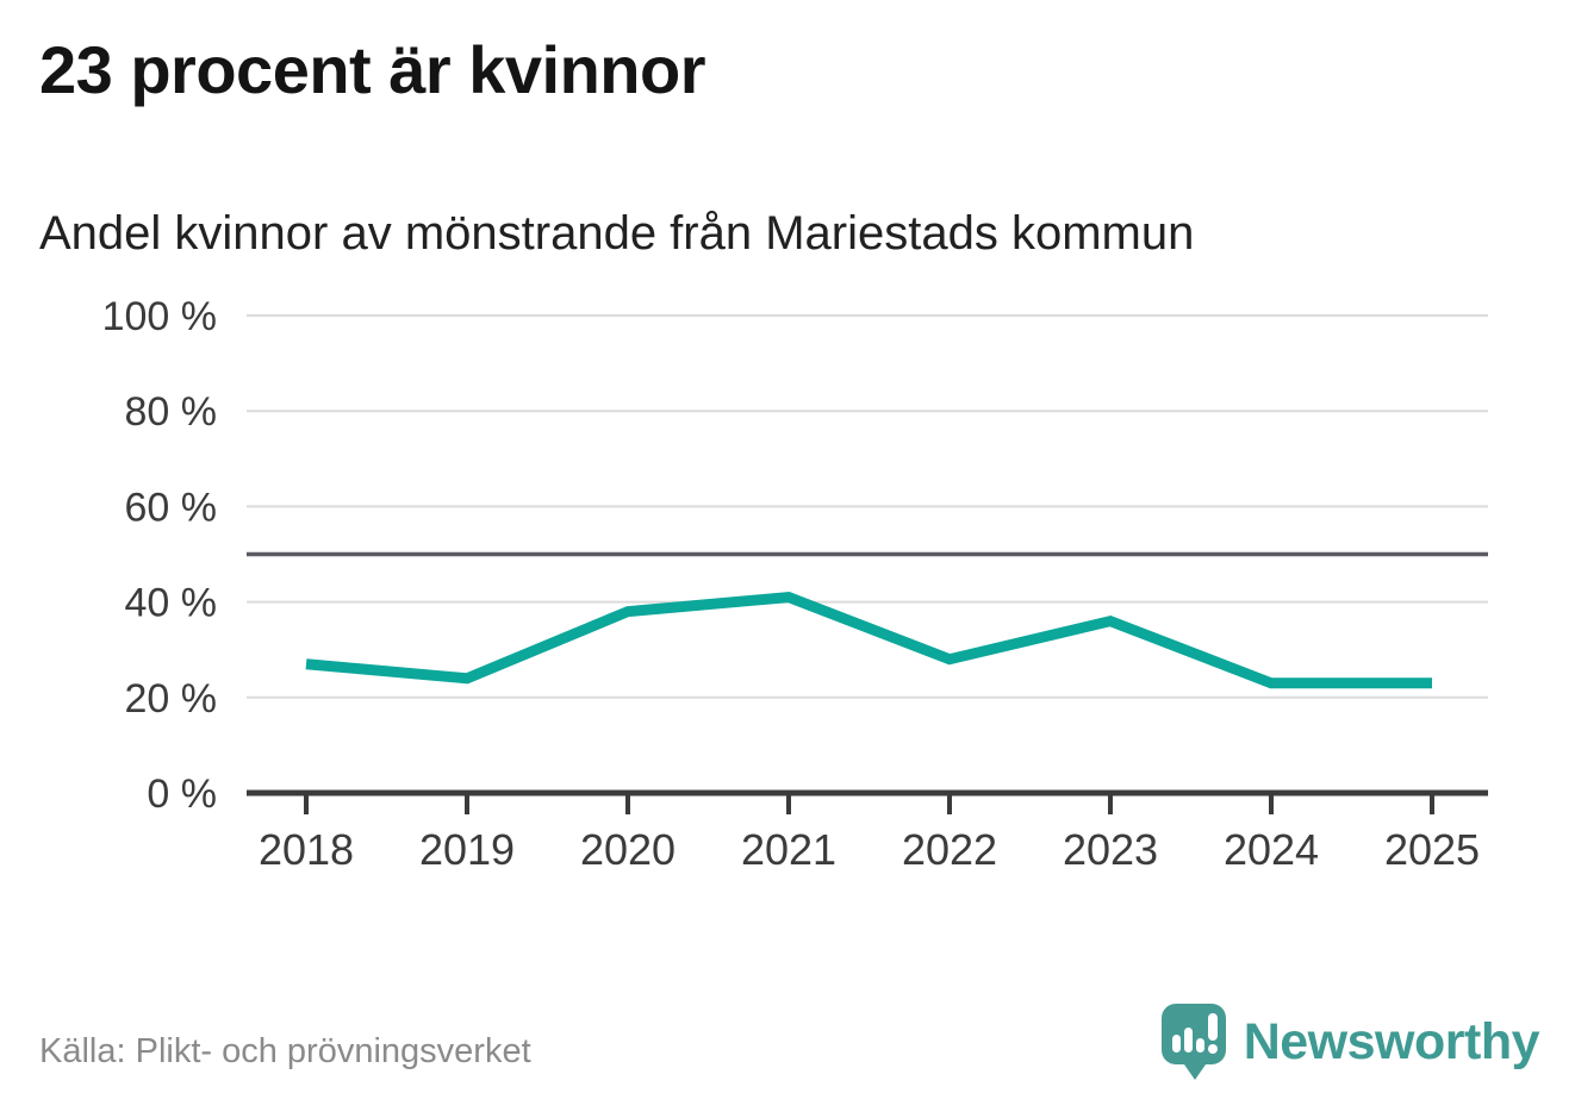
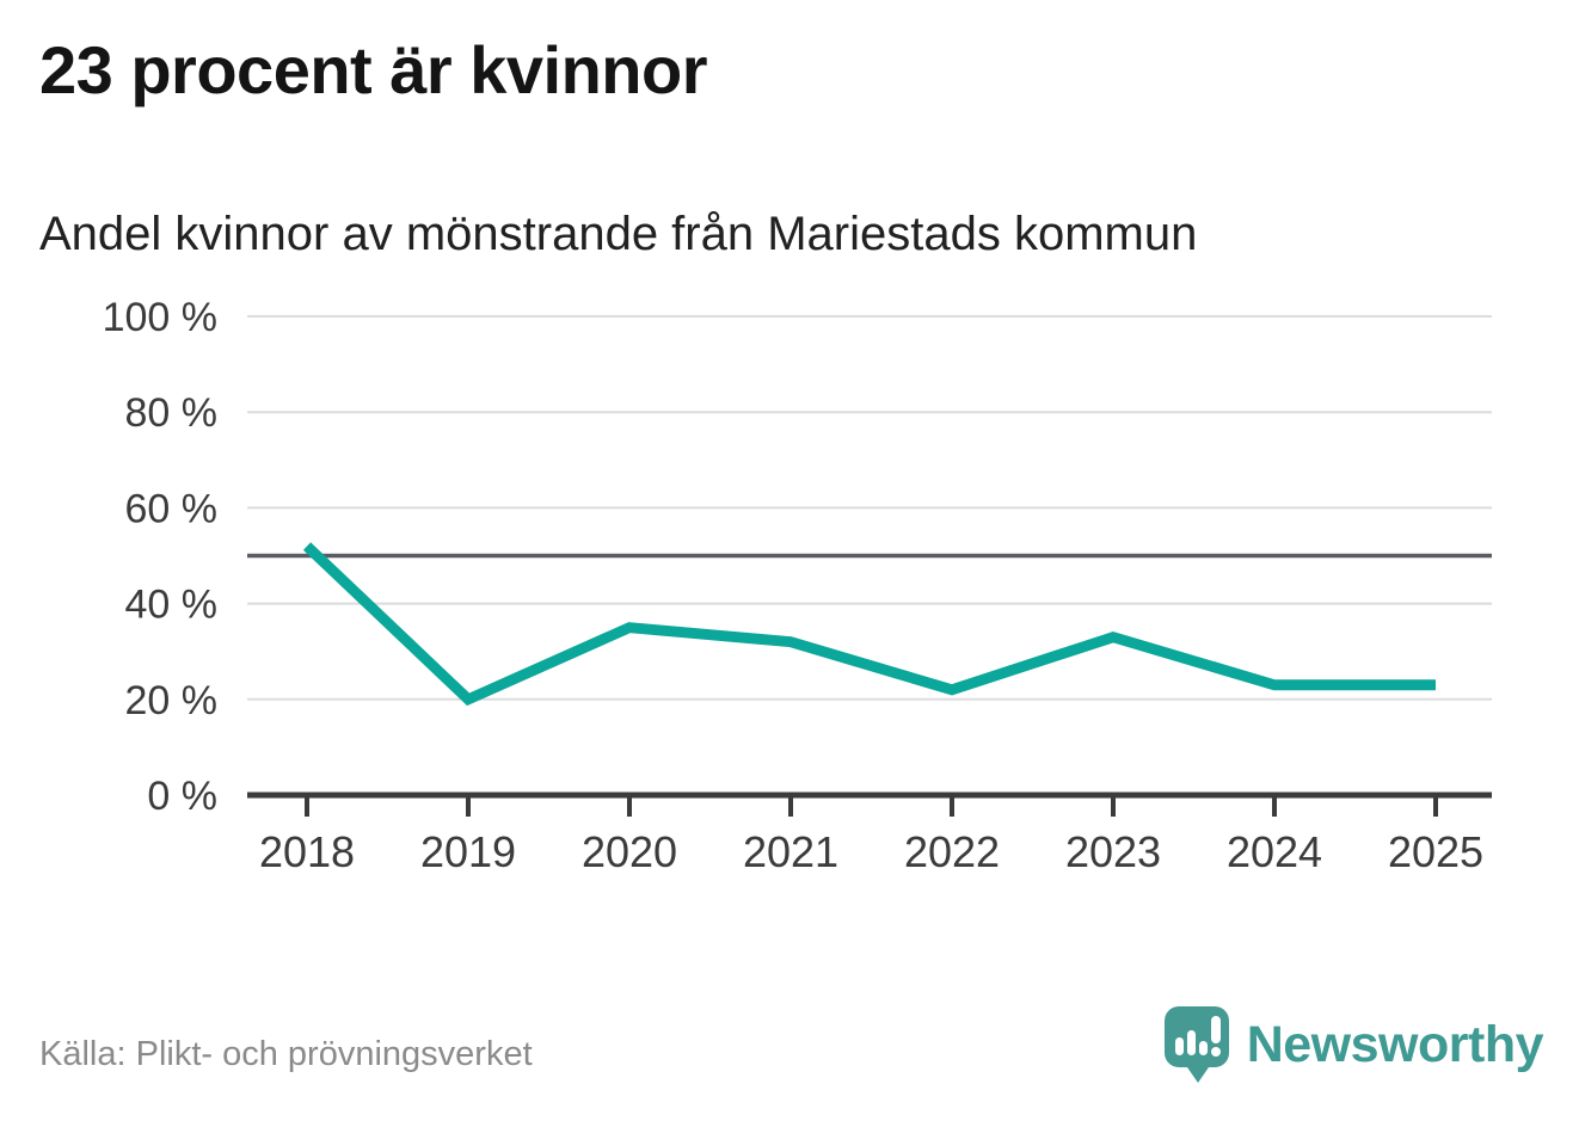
2018: 27% -> 52%
2019: 24% -> 20%
2020: 38% -> 35%
2021: 41% -> 32%
2022: 28% -> 22%
2023: 36% -> 33%
